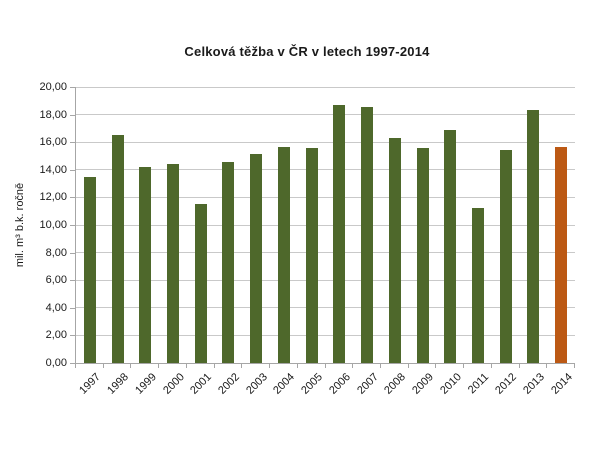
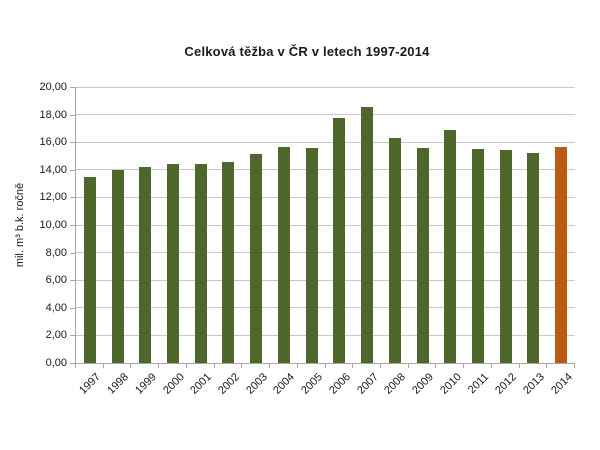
1998: 16,5 -> 14,0
2001: 11,5 -> 14,4
2006: 18,7 -> 17,8
2011: 11,2 -> 15,5
2013: 18,3 -> 15,2
